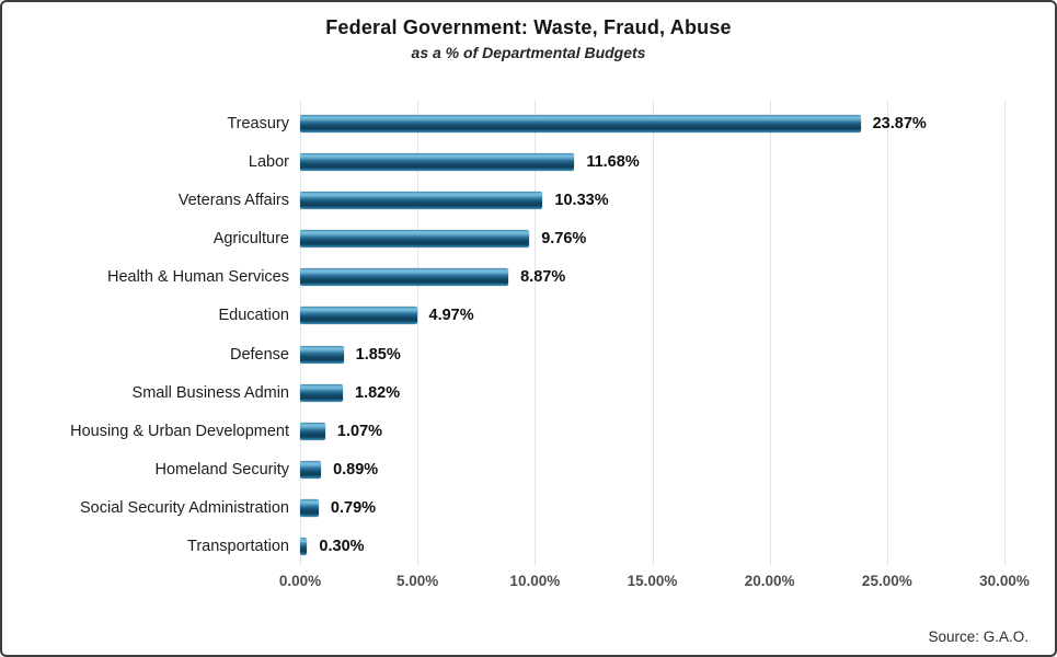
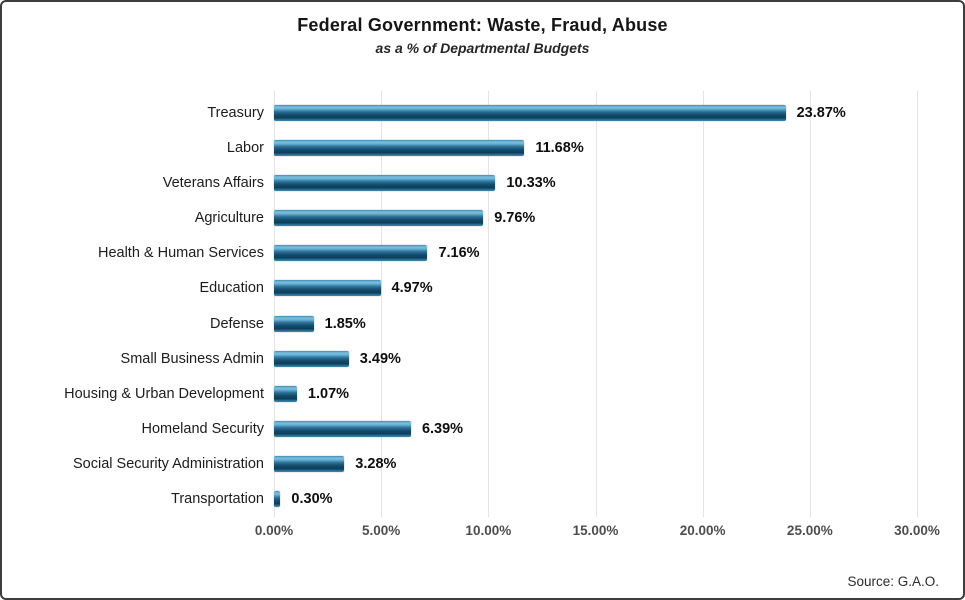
Health & Human Services: 8.87% -> 7.16%
Small Business Admin: 1.82% -> 3.49%
Homeland Security: 0.89% -> 6.39%
Social Security Administration: 0.79% -> 3.28%
